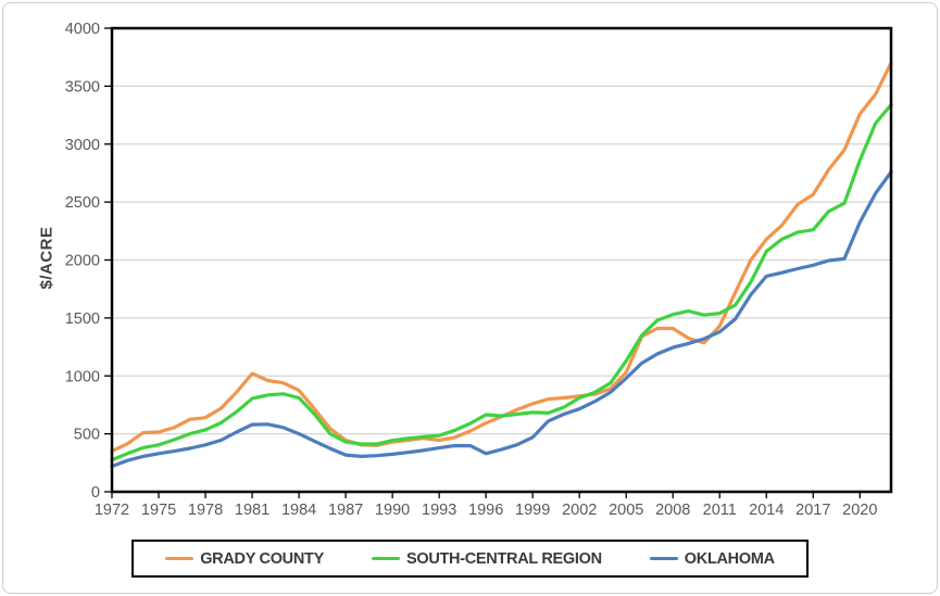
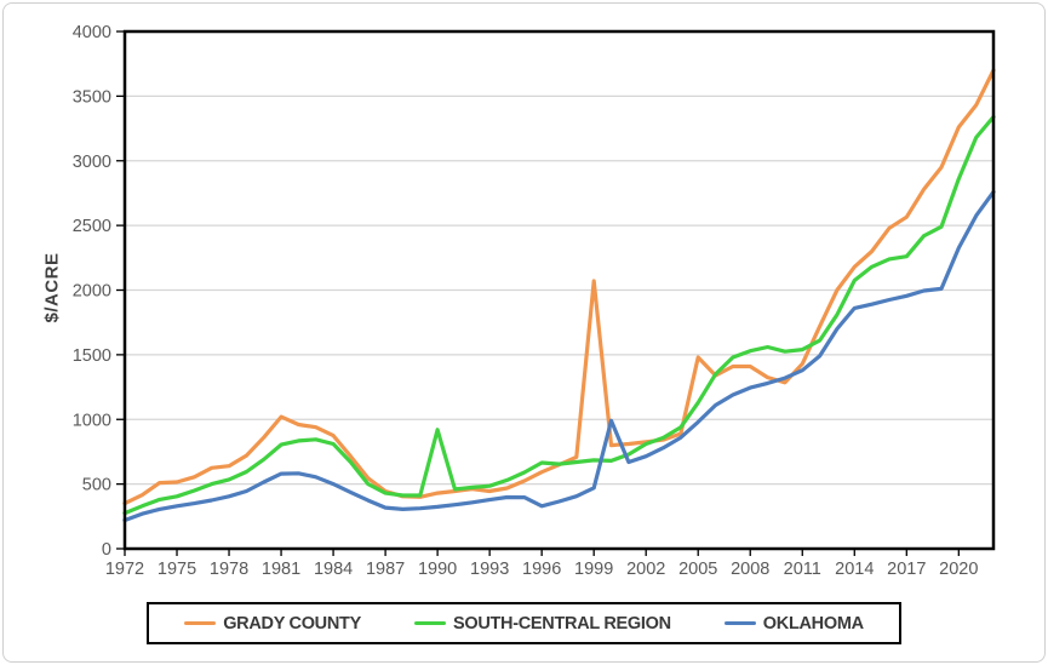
SOUTH-CENTRAL REGION/1990: 440 -> 920
GRADY COUNTY/1999: 760 -> 2070
OKLAHOMA/2000: 610 -> 990
GRADY COUNTY/2005: 1030 -> 1480
